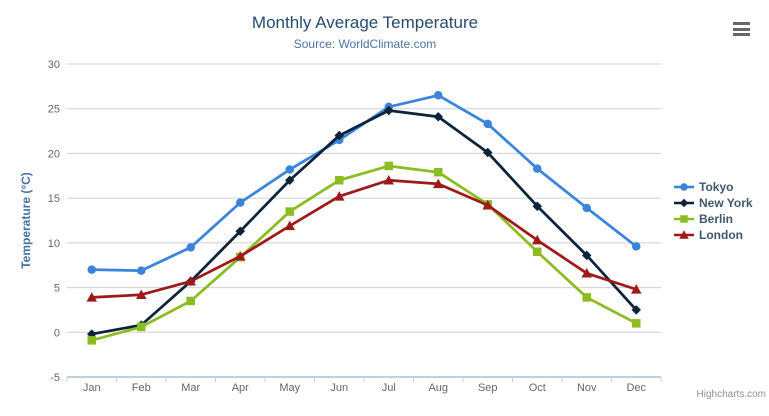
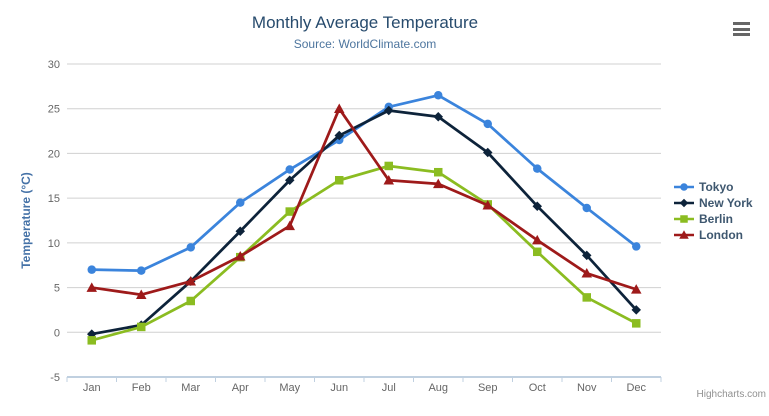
London/Jan: 4 -> 5
London/Jun: 15 -> 25
